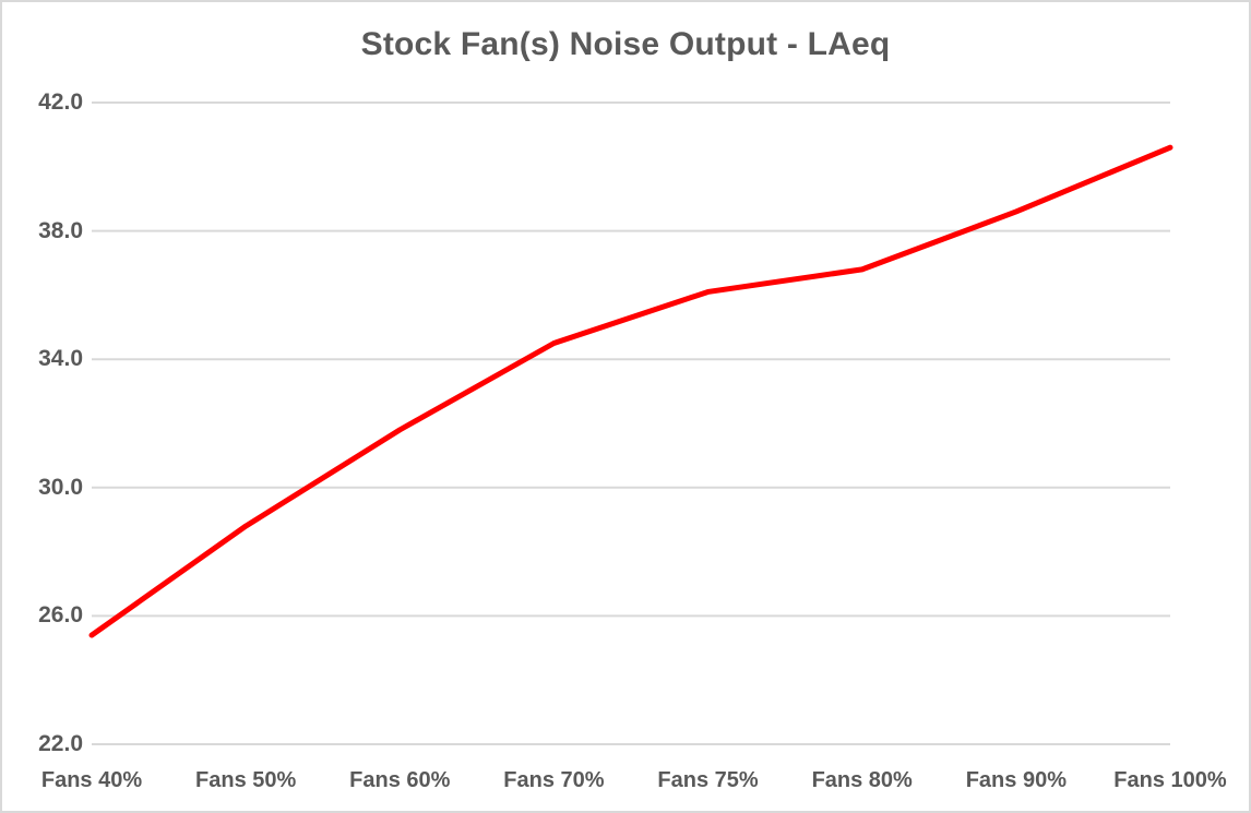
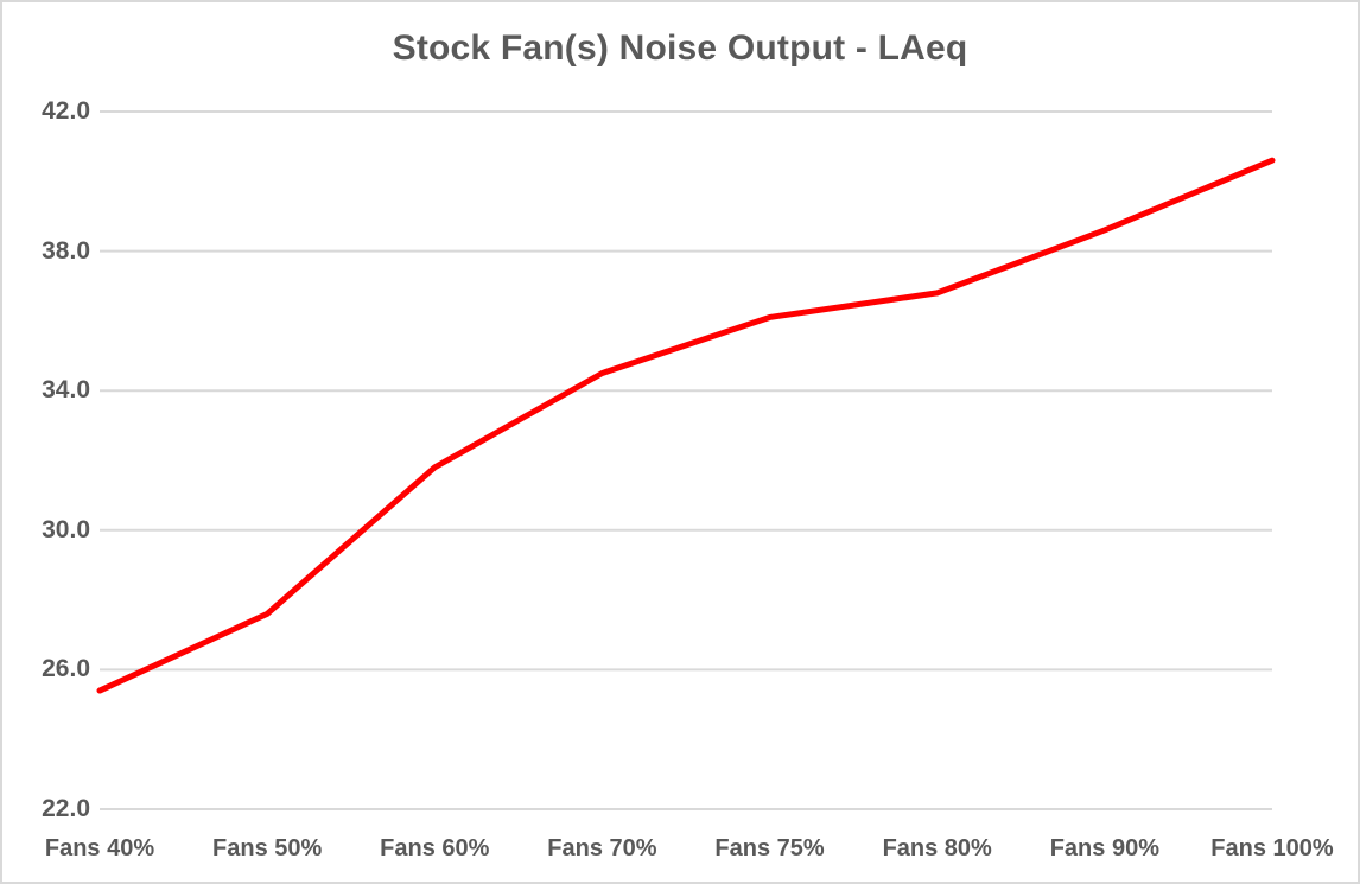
Fans 50%: 28.8 -> 27.6
